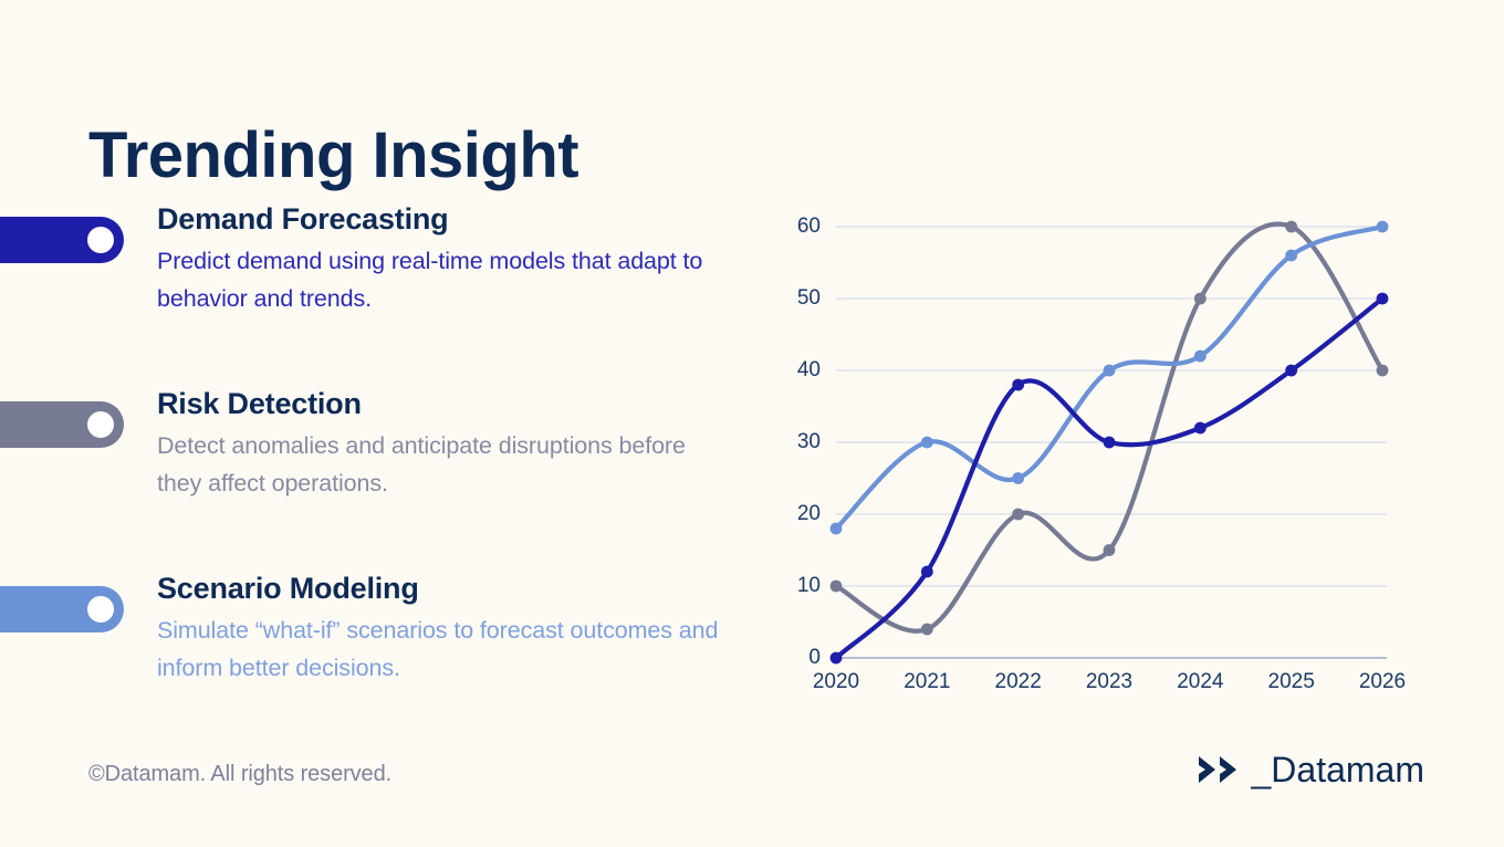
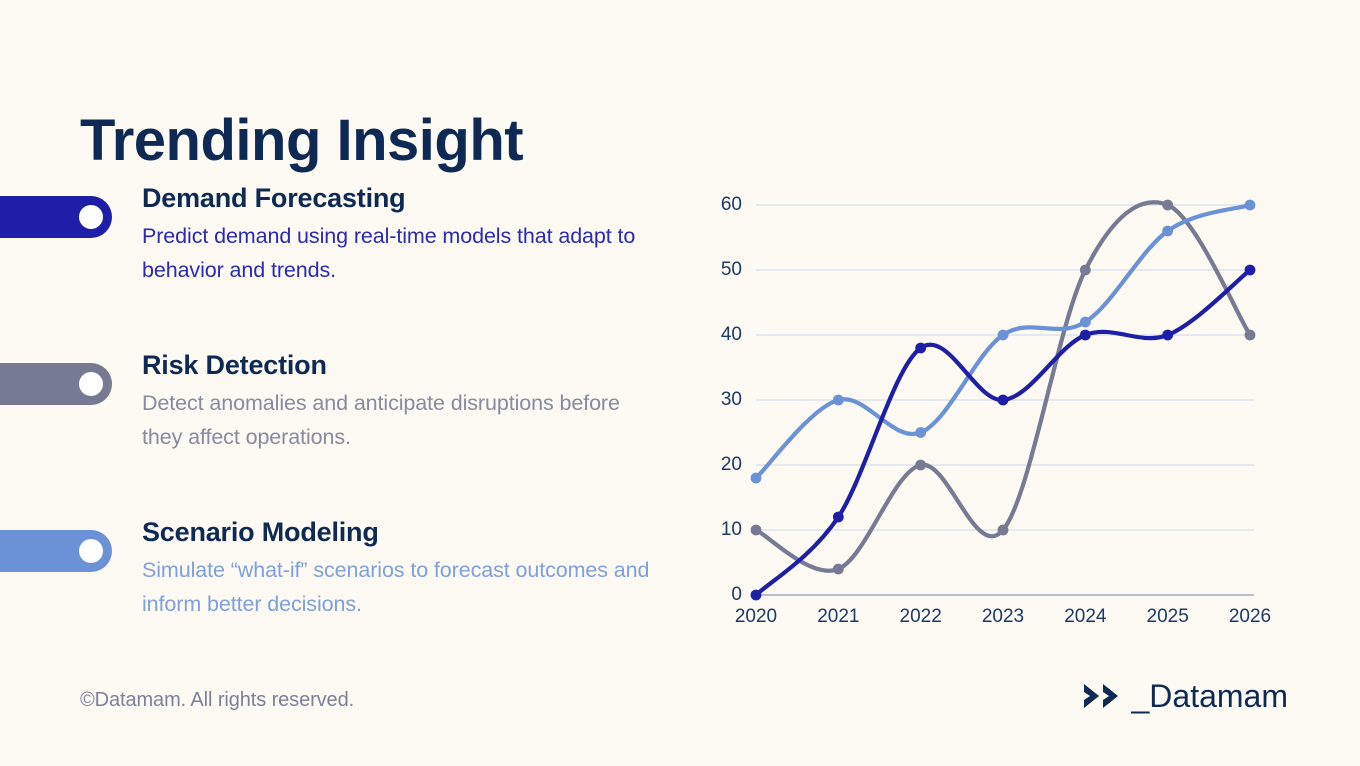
Risk Detection/2023: 15 -> 10
Demand Forecasting/2024: 32 -> 40
